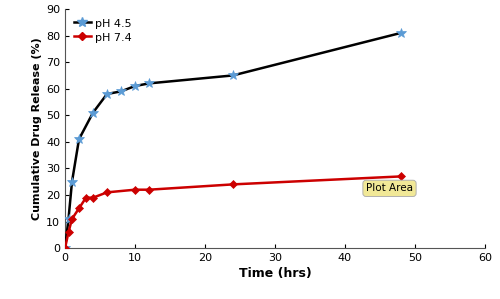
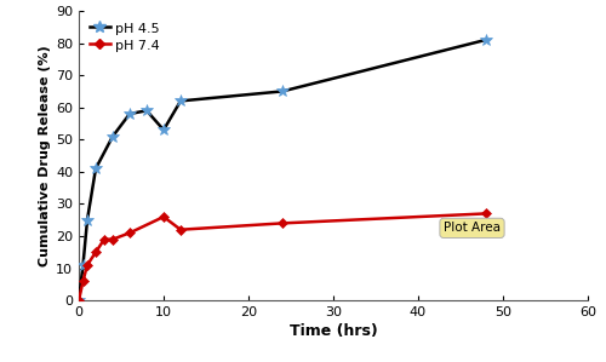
pH 4.5/10: 61 -> 53
pH 7.4/10: 22 -> 26
